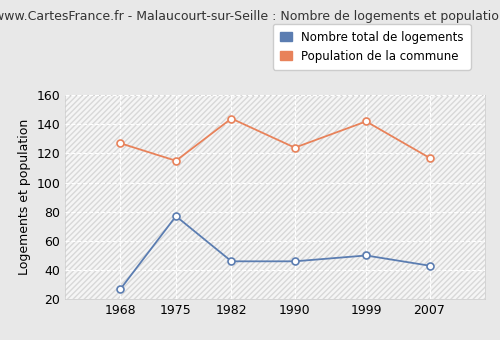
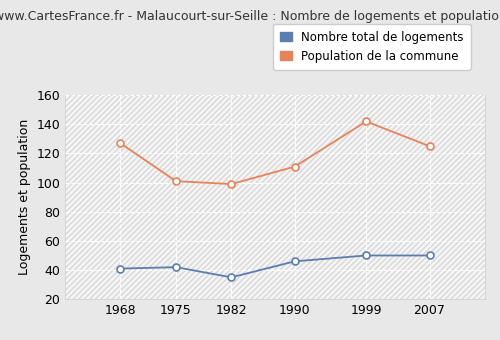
Nombre total de logements/1968: 27 -> 41
Nombre total de logements/1975: 77 -> 42
Population de la commune/1975: 115 -> 101
Nombre total de logements/1982: 46 -> 35
Population de la commune/1982: 144 -> 99
Population de la commune/1990: 124 -> 111
Nombre total de logements/2007: 43 -> 50
Population de la commune/2007: 117 -> 125
